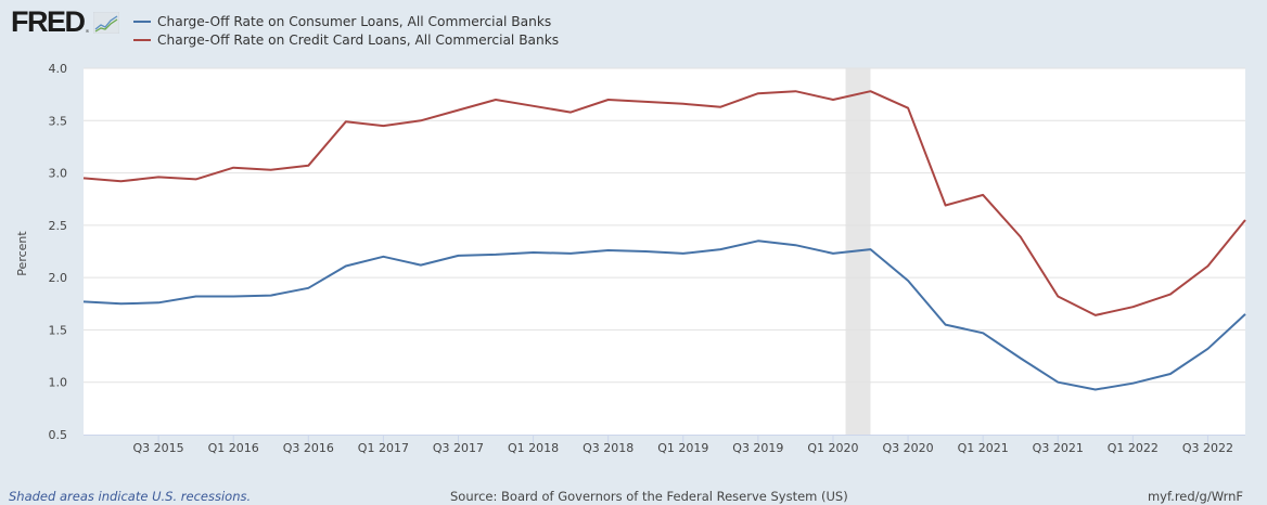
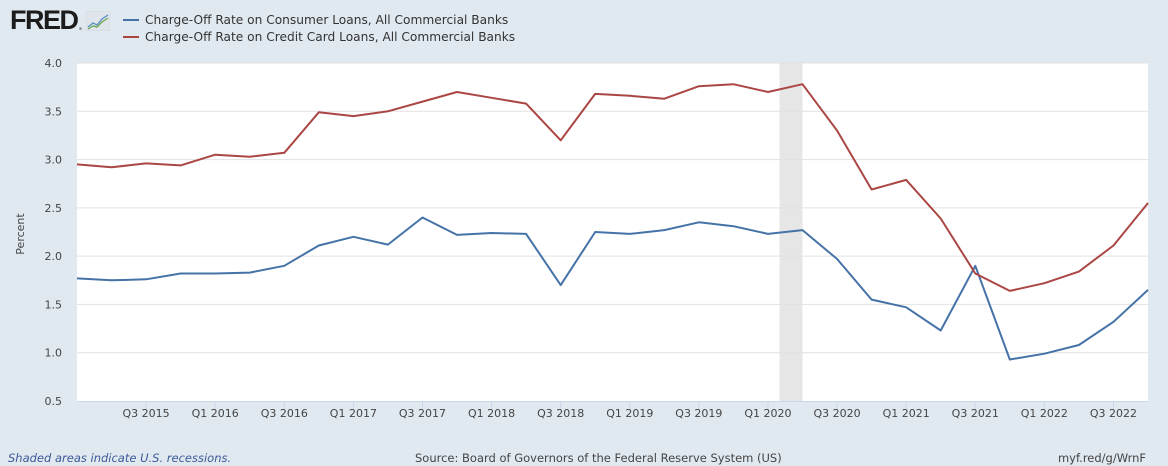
Charge-Off Rate on Consumer Loans, All Commercial Banks/Q3 2017: 2.2 -> 2.4
Charge-Off Rate on Consumer Loans, All Commercial Banks/Q3 2018: 2.3 -> 1.7
Charge-Off Rate on Credit Card Loans, All Commercial Banks/Q3 2018: 3.7 -> 3.2
Charge-Off Rate on Credit Card Loans, All Commercial Banks/Q3 2020: 3.6 -> 3.3
Charge-Off Rate on Consumer Loans, All Commercial Banks/Q3 2021: 1.0 -> 1.9
